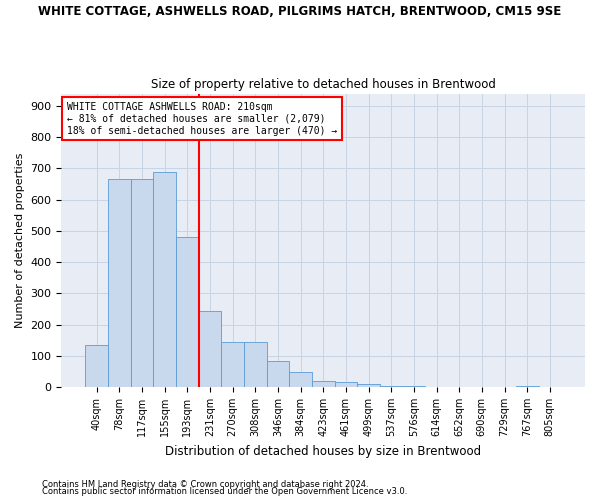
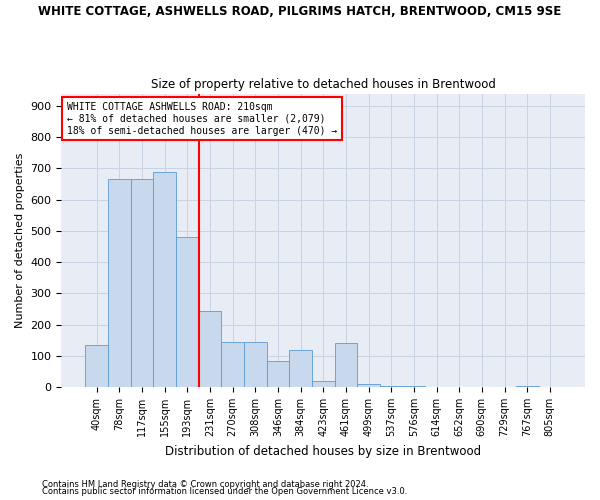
384sqm: 47 -> 120
461sqm: 15 -> 140
